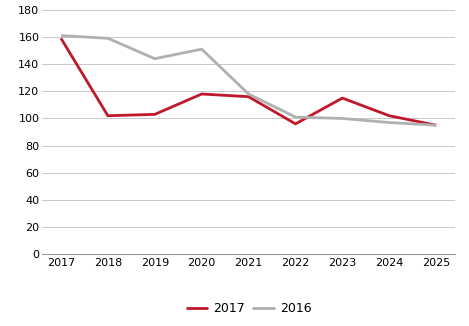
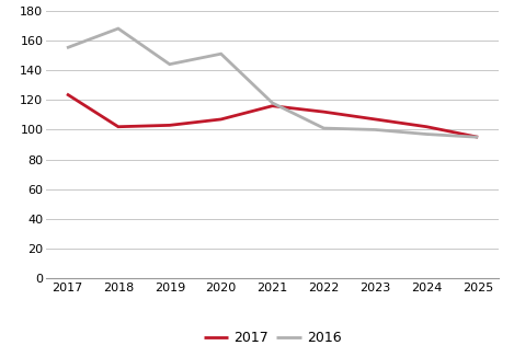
2017/2017: 159 -> 124
2016/2017: 161 -> 155
2016/2018: 159 -> 168
2017/2020: 118 -> 107
2017/2022: 96 -> 112
2017/2023: 115 -> 107
